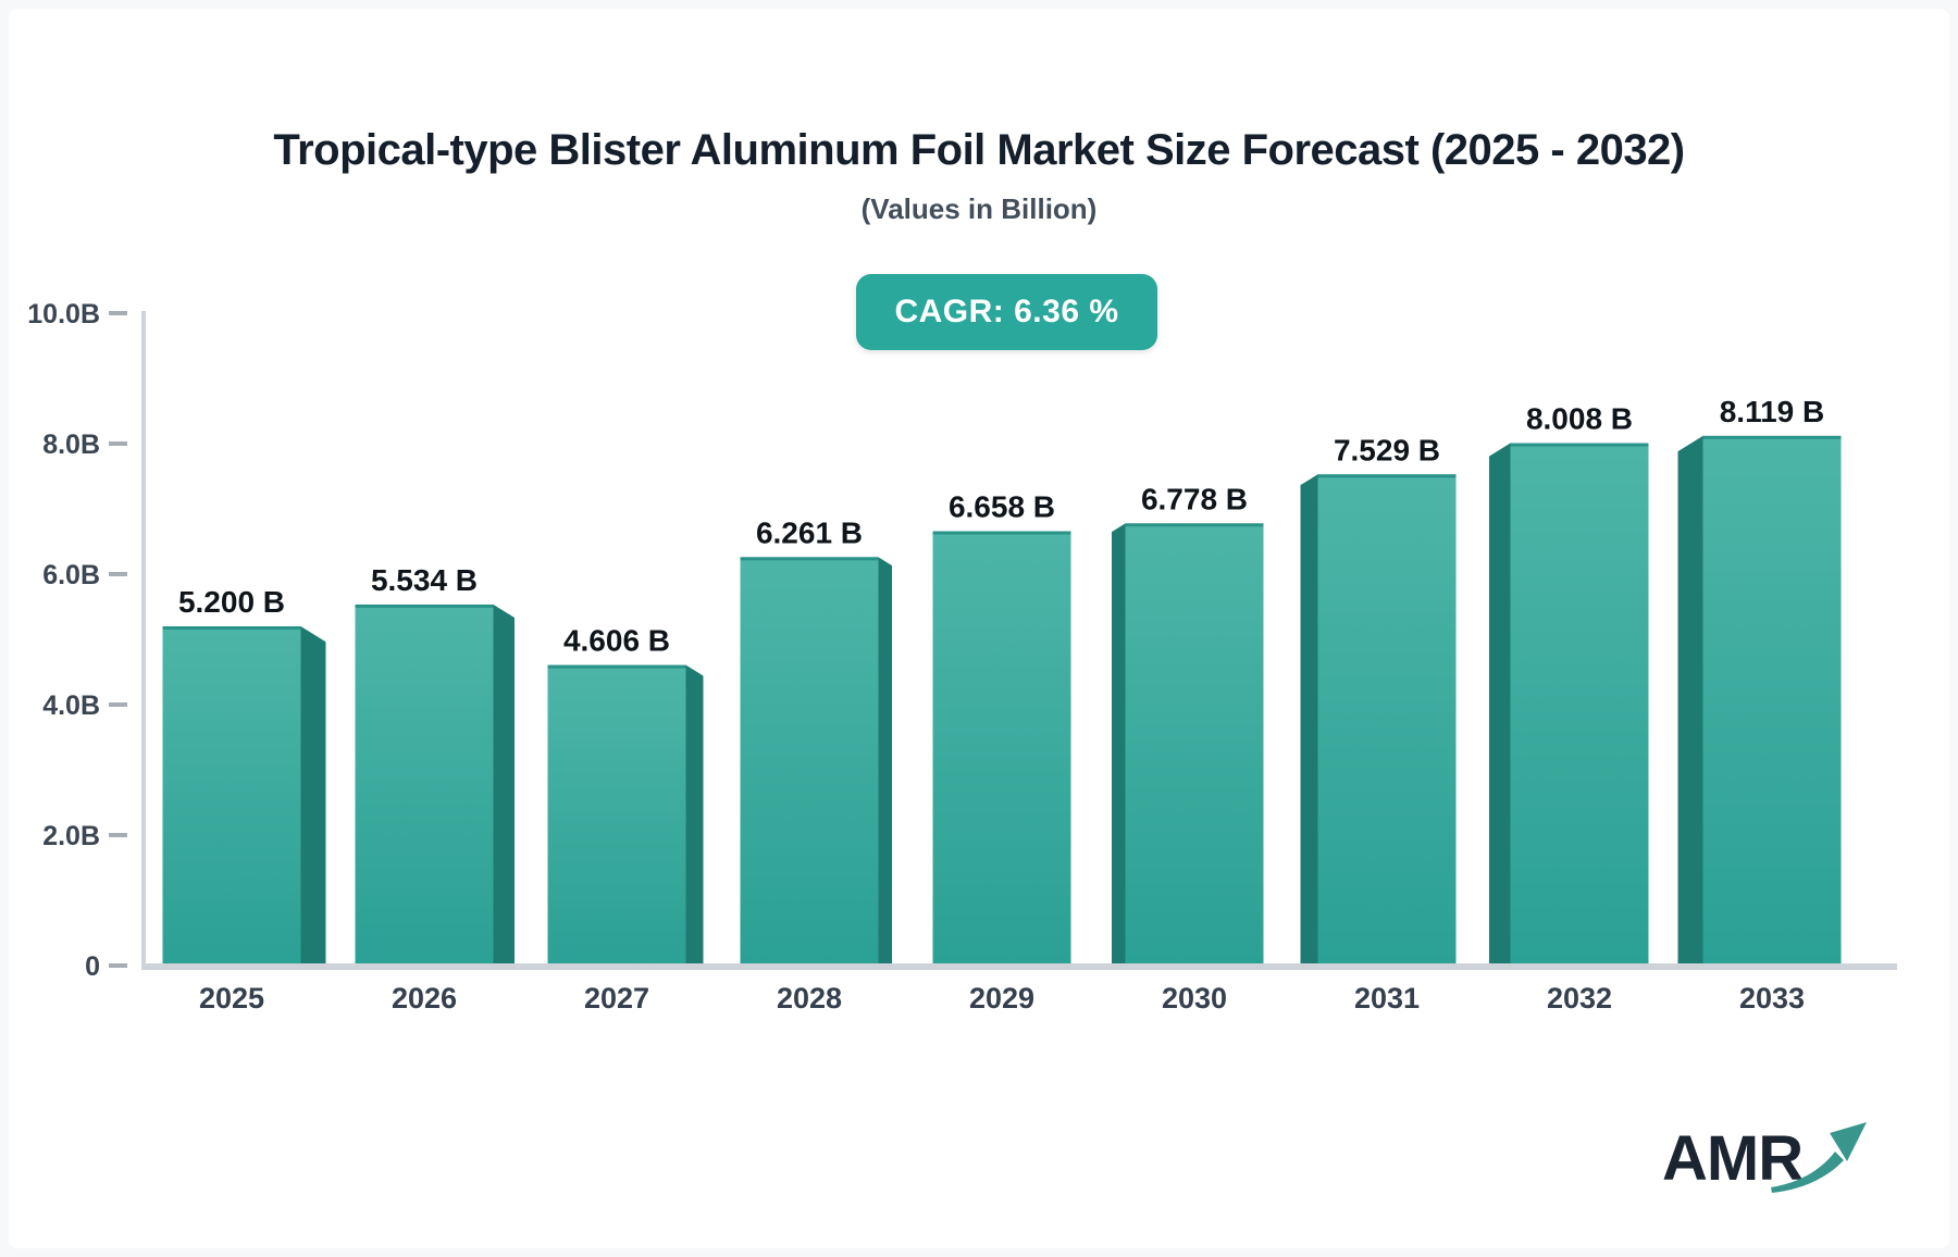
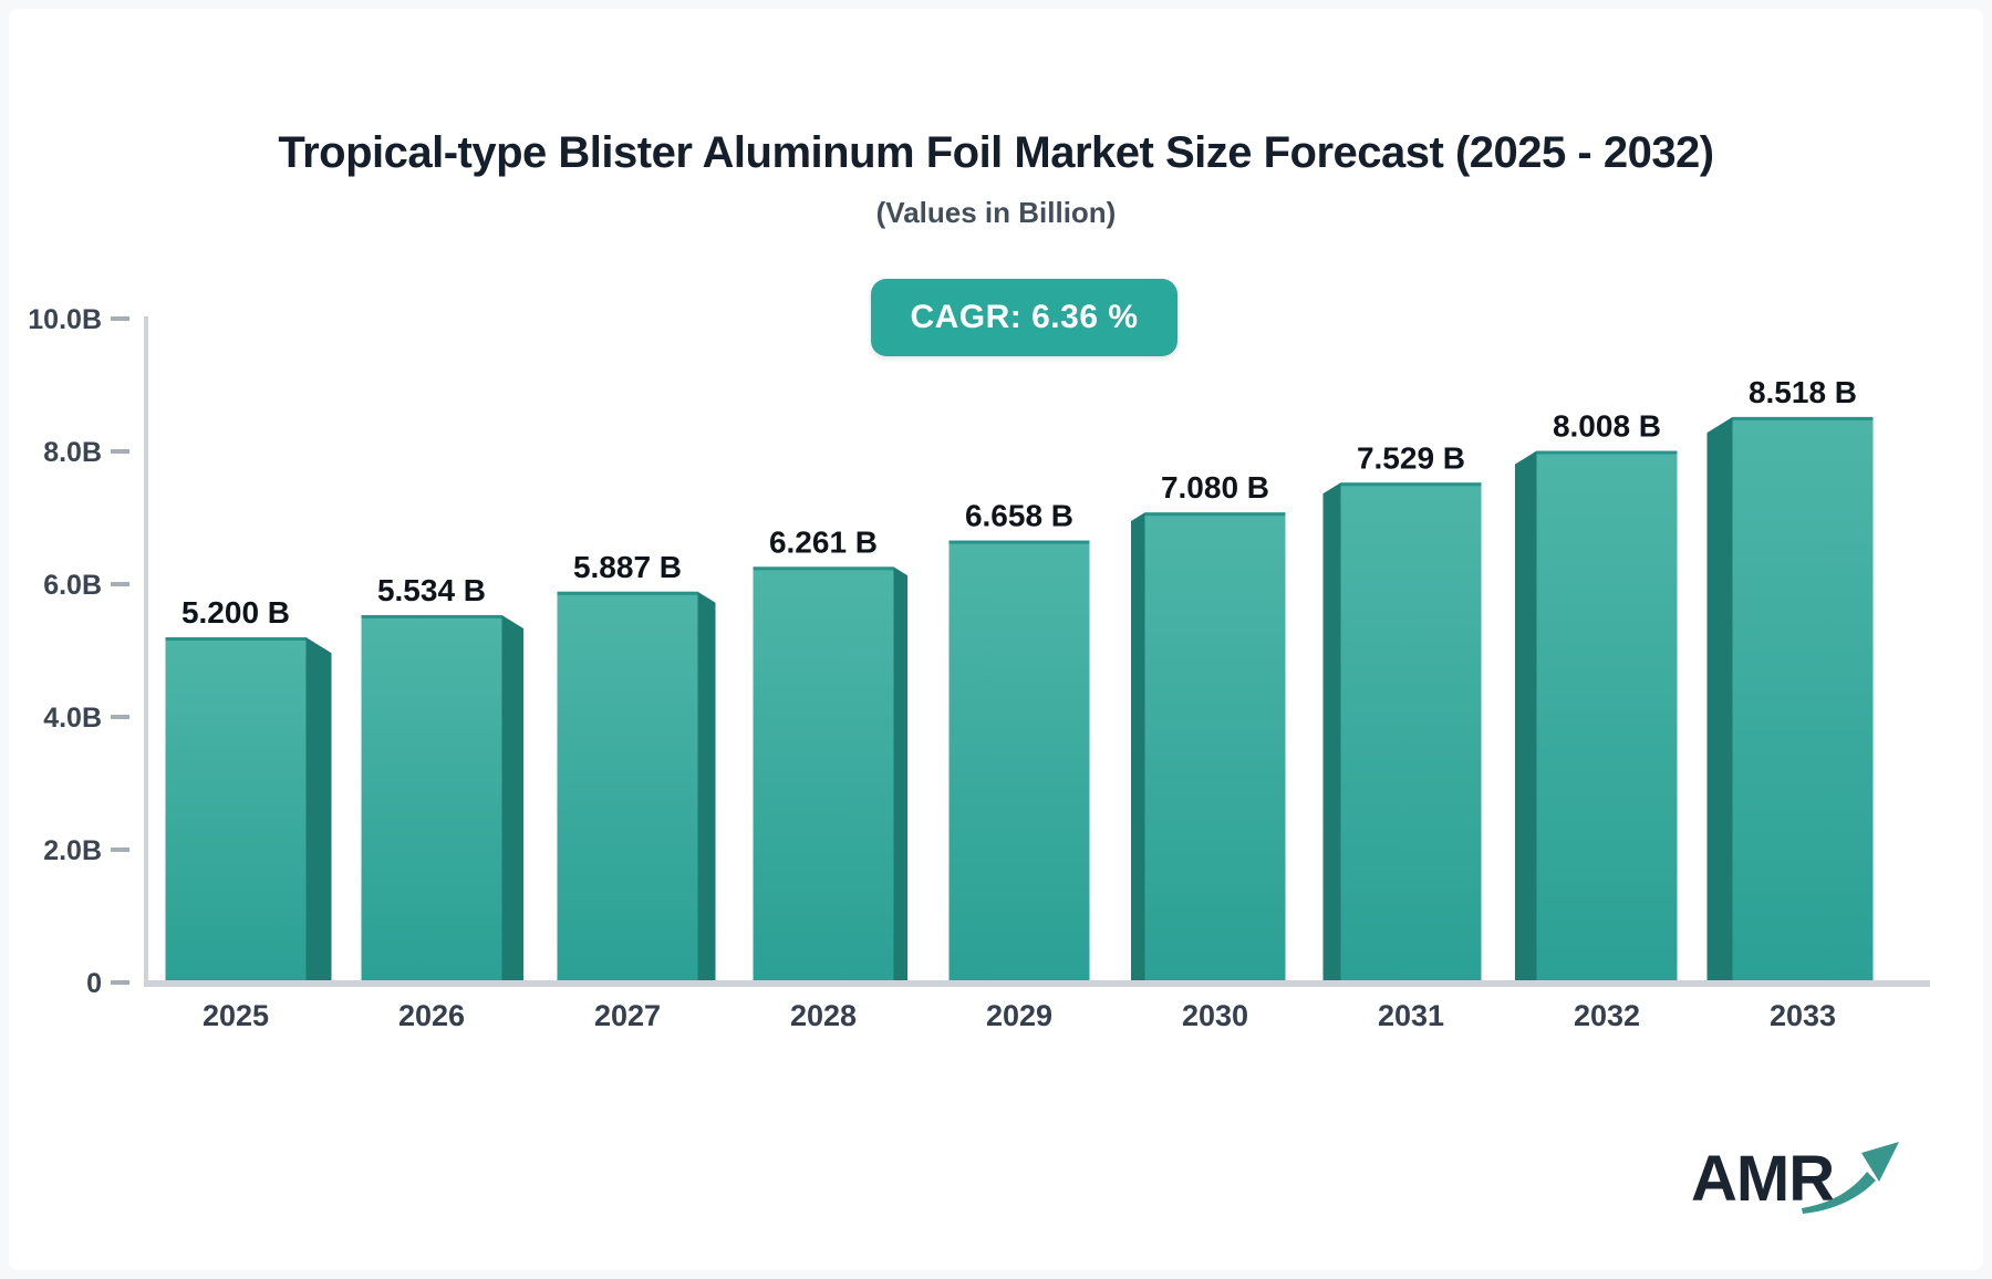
2027: 4.606 -> 5.887
2030: 6.778 -> 7.080
2033: 8.119 -> 8.518
